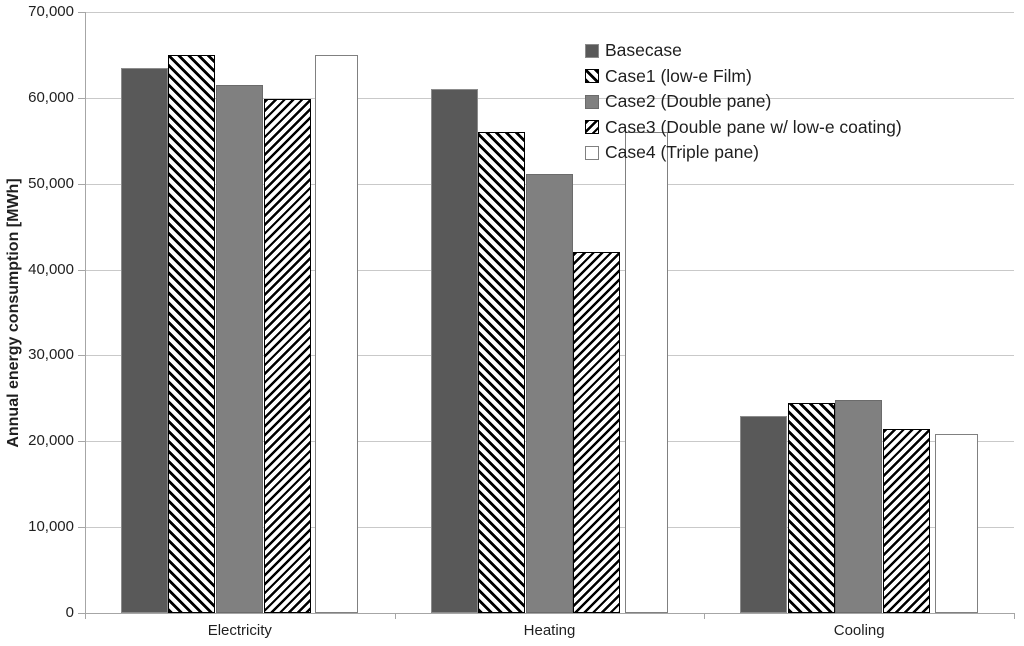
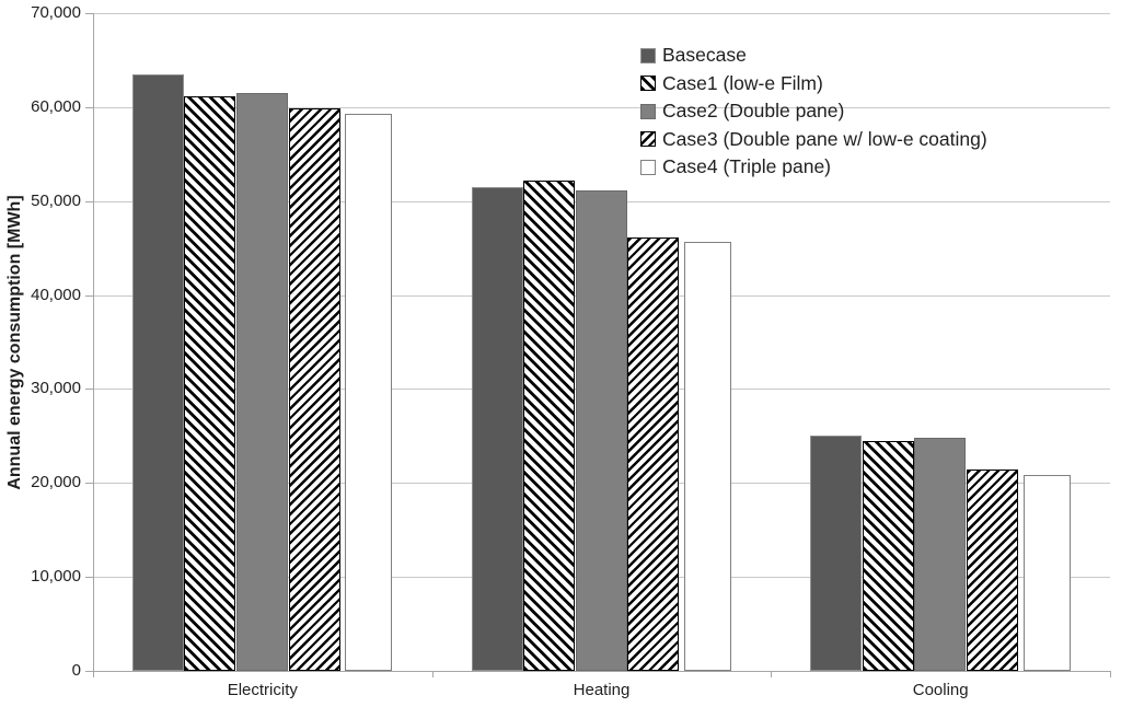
Case1 (low-e Film)/Electricity: 65000 -> 61000
Case4 (Triple pane)/Electricity: 65000 -> 59000
Basecase/Heating: 61000 -> 52000
Case1 (low-e Film)/Heating: 56000 -> 52000
Case3 (Double pane w/ low-e coating)/Heating: 42000 -> 46000
Case4 (Triple pane)/Heating: 56000 -> 46000
Basecase/Cooling: 23000 -> 25000
